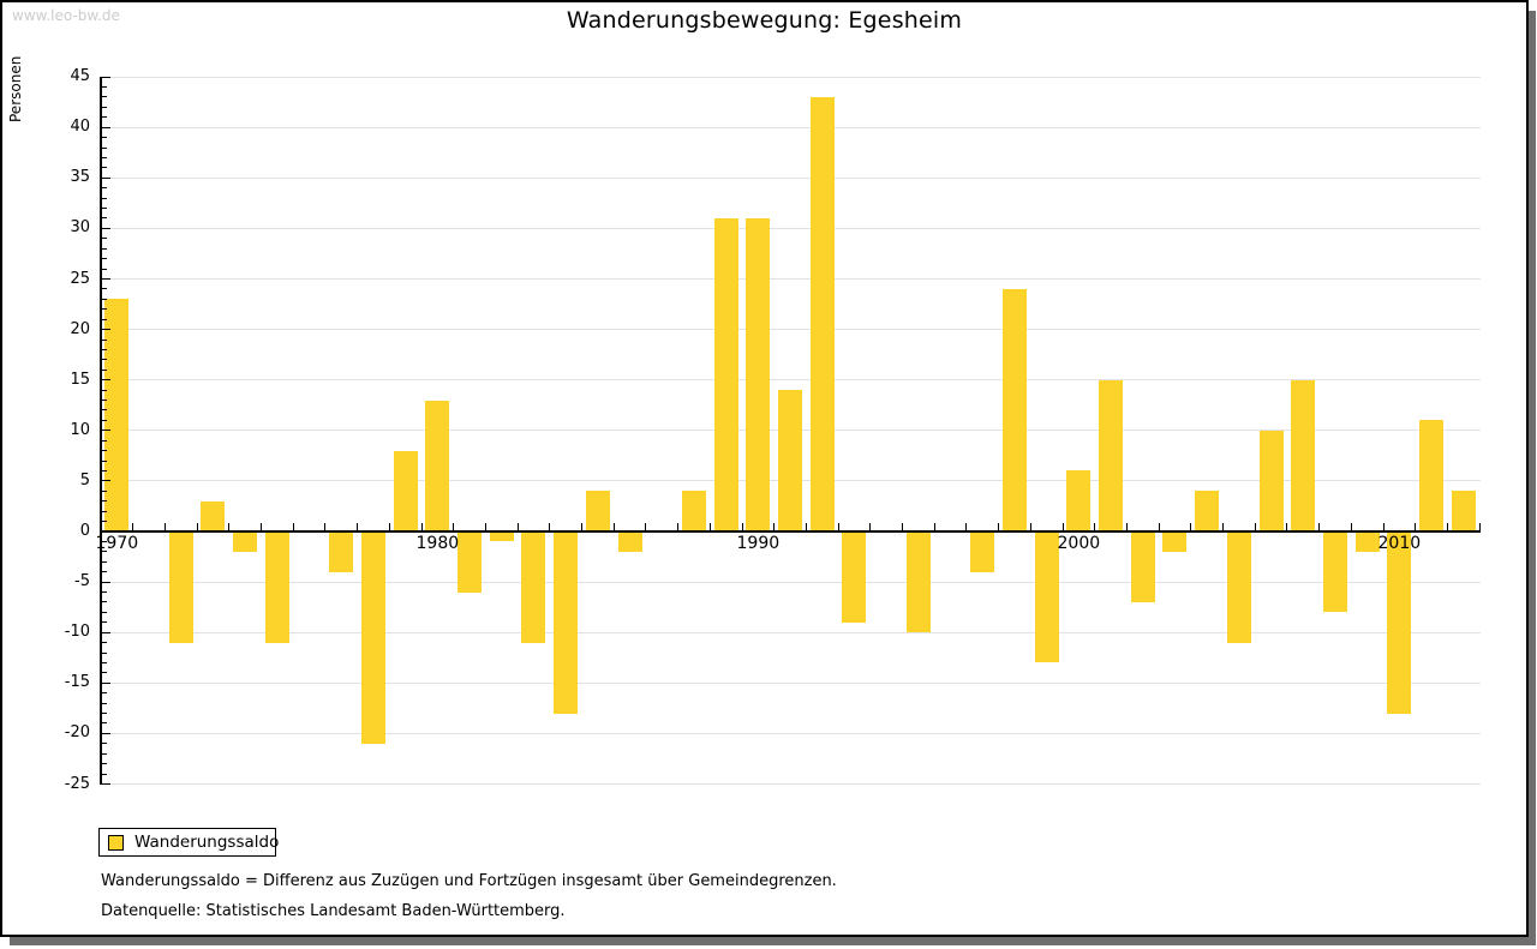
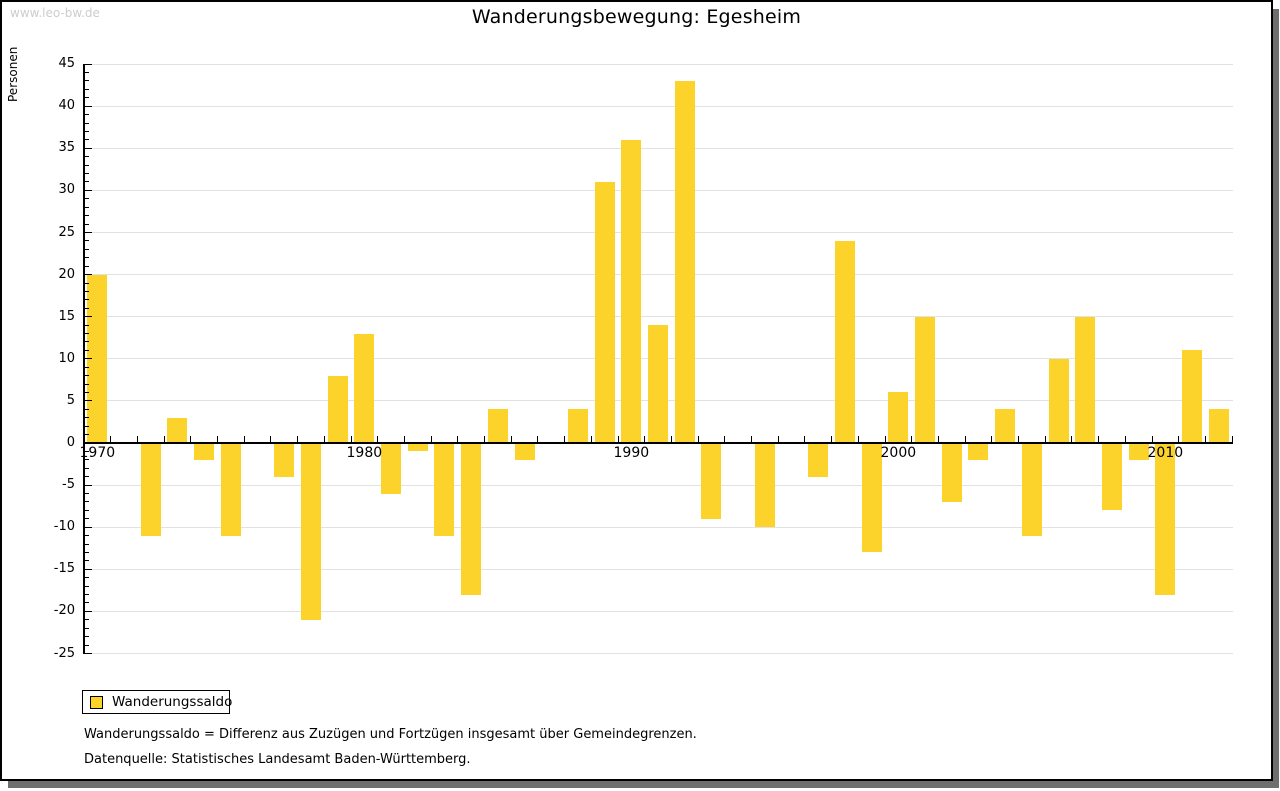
1970: 23 -> 20
1990: 31 -> 36
